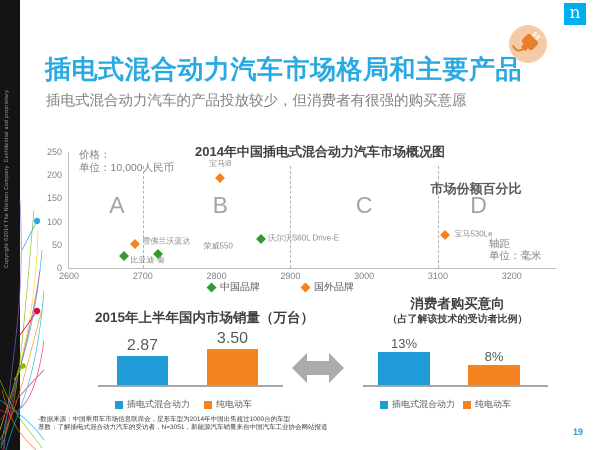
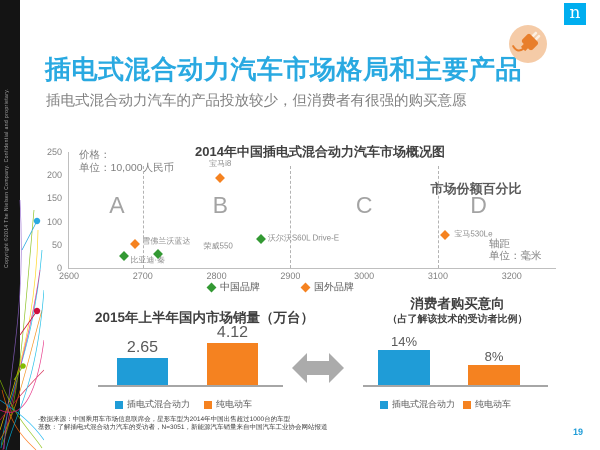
2015年上半年国内市场销量（万台）/插电式混合动力: 2.87 -> 2.65
2015年上半年国内市场销量（万台）/纯电动车: 3.50 -> 4.12
消费者购买意向/插电式混合动力: 13% -> 14%
